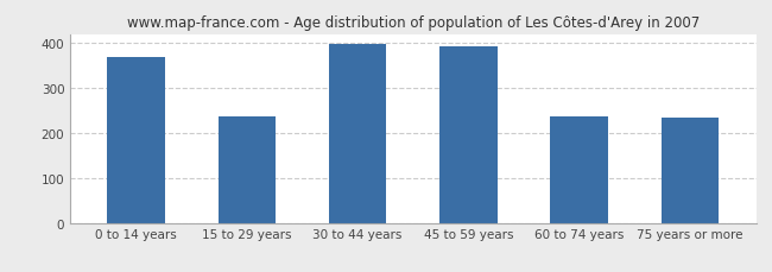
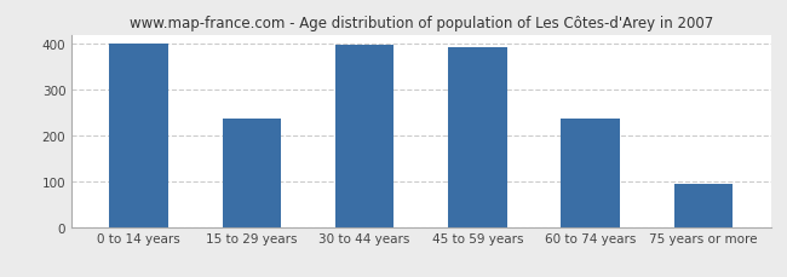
0 to 14 years: 370 -> 400
75 years or more: 235 -> 95
